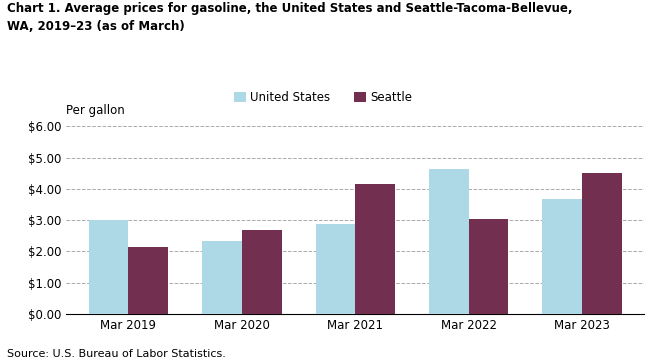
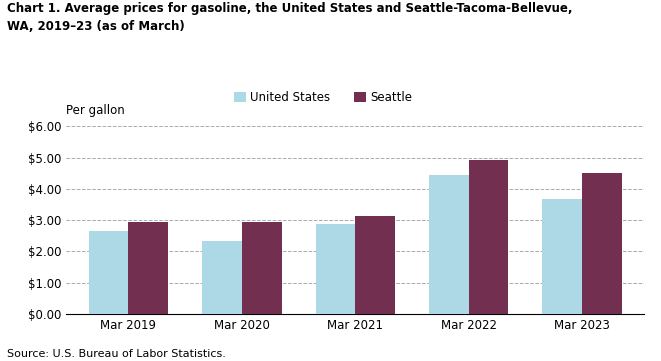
United States/Mar 2019: $3.00 -> $2.65
Seattle/Mar 2019: $2.15 -> $2.95
Seattle/Mar 2020: $2.70 -> $2.95
Seattle/Mar 2021: $4.15 -> $3.15
United States/Mar 2022: $4.65 -> $4.43
Seattle/Mar 2022: $3.05 -> $4.92
